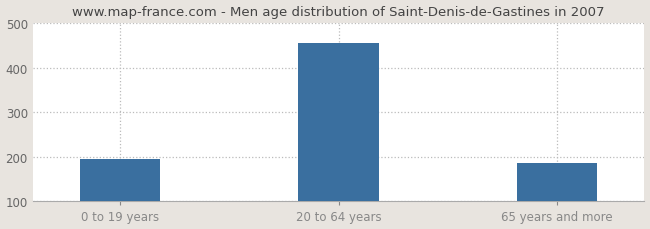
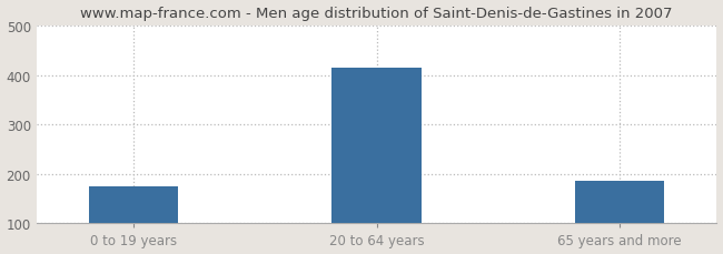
0 to 19 years: 195 -> 175
20 to 64 years: 455 -> 415
